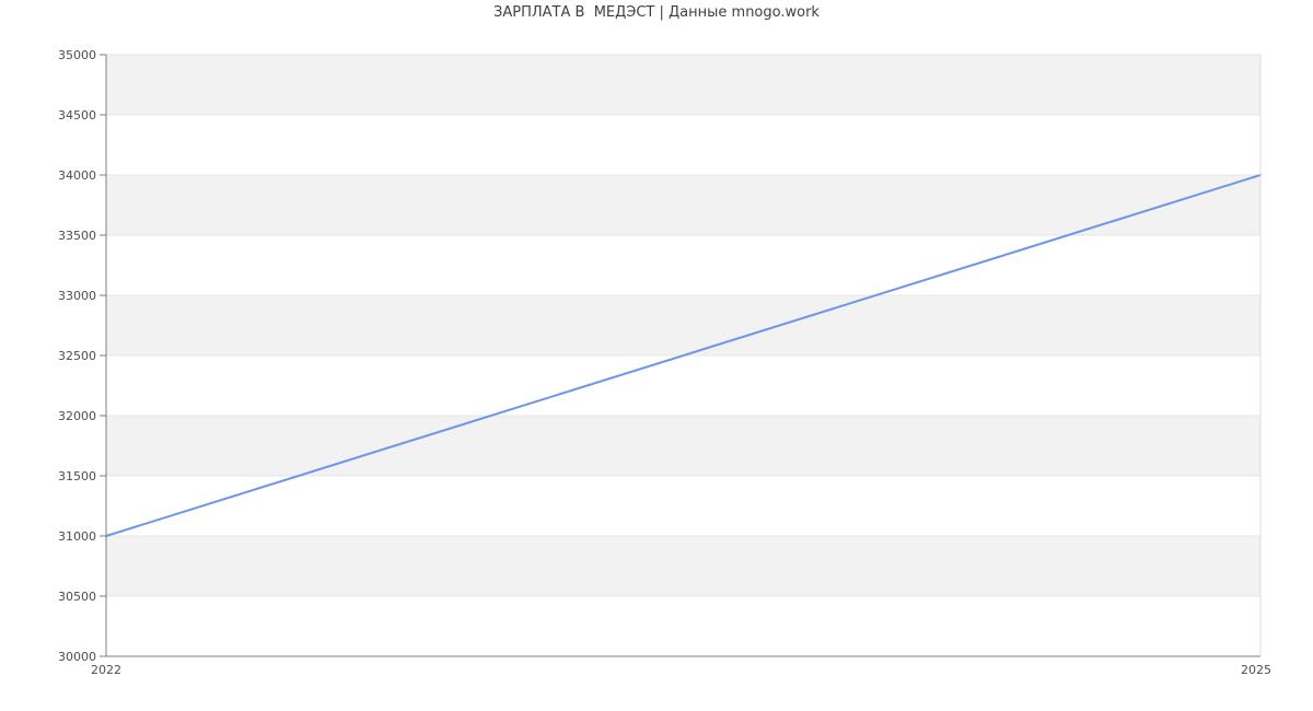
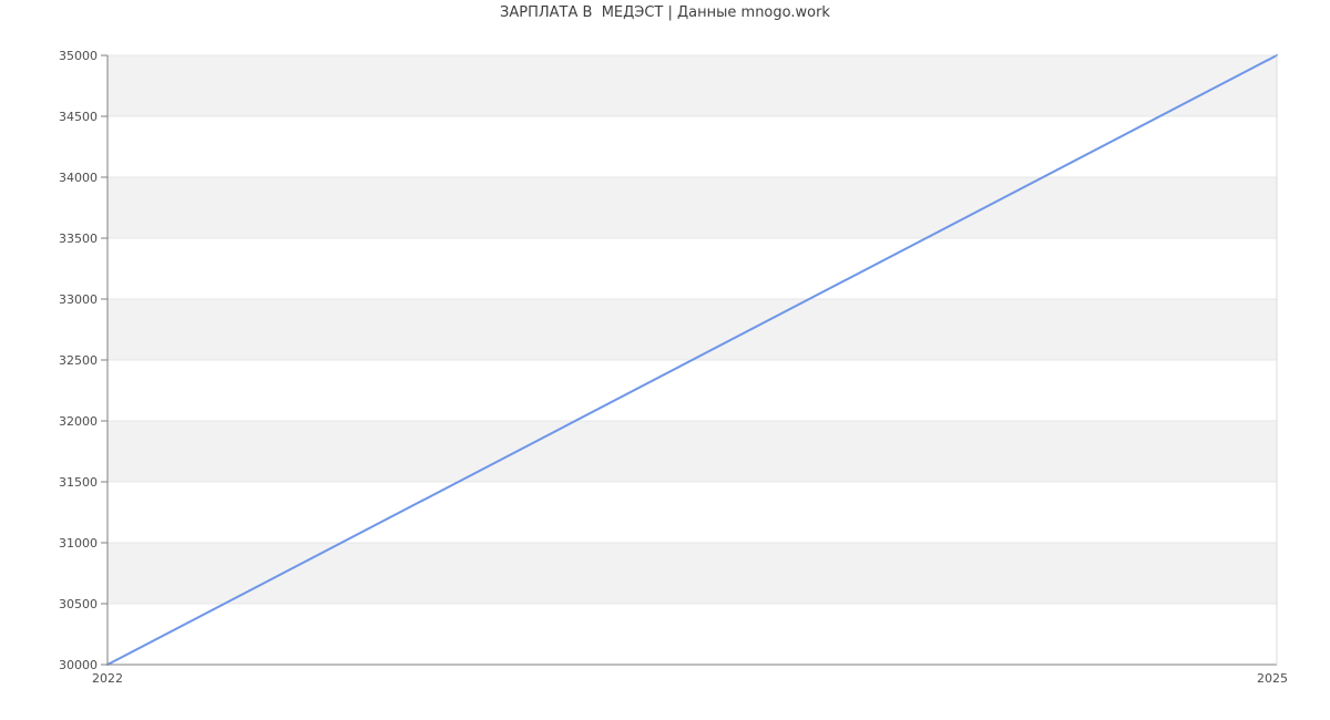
2022: 31000 -> 30000
2025: 34000 -> 35000
